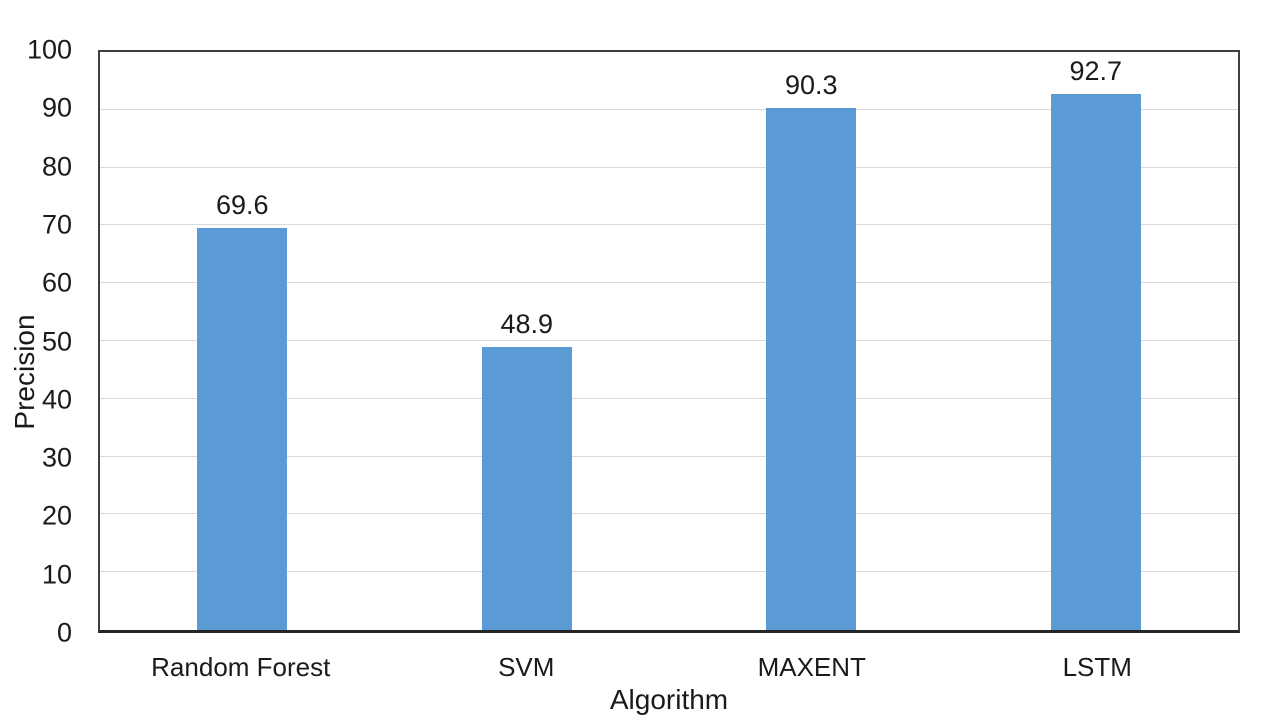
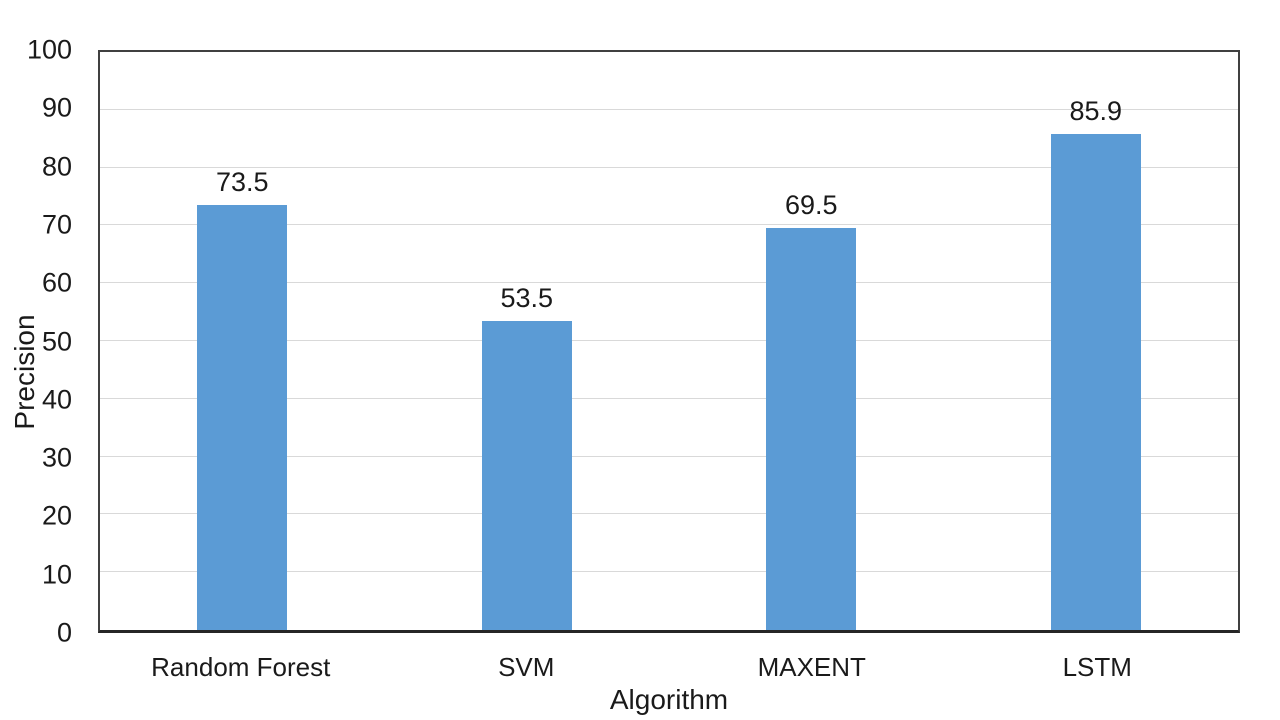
Random Forest: 69.6 -> 73.5
SVM: 48.9 -> 53.5
MAXENT: 90.3 -> 69.5
LSTM: 92.7 -> 85.9
